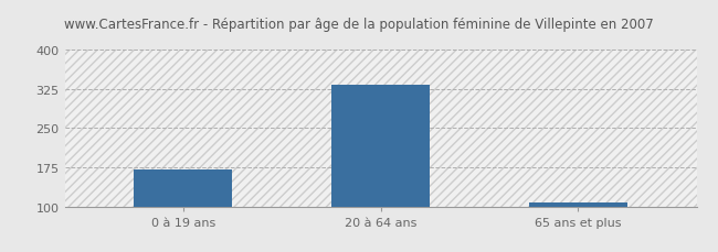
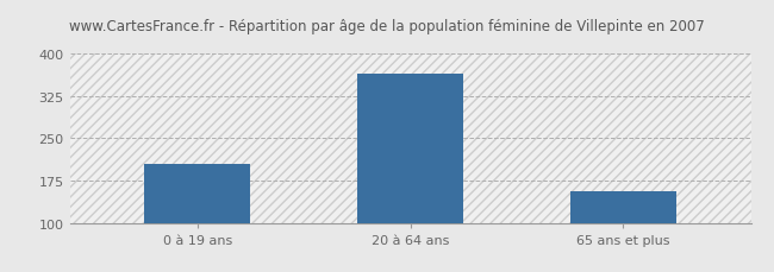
0 à 19 ans: 170 -> 205
20 à 64 ans: 332 -> 365
65 ans et plus: 108 -> 155
